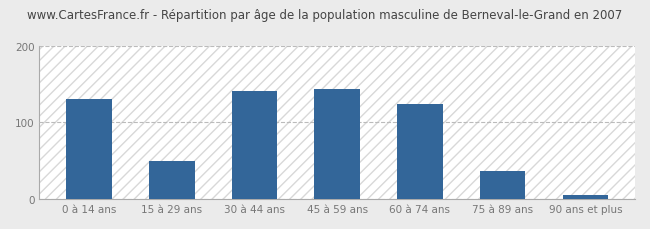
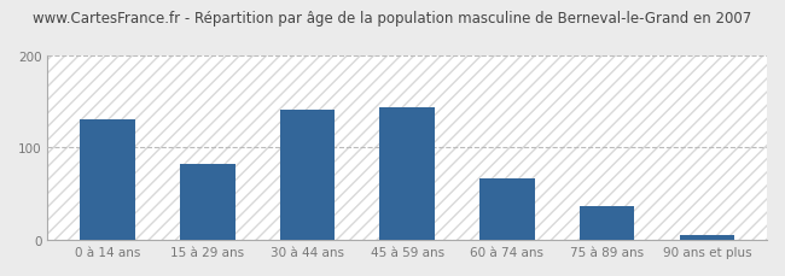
15 à 29 ans: 50 -> 82
60 à 74 ans: 124 -> 66
